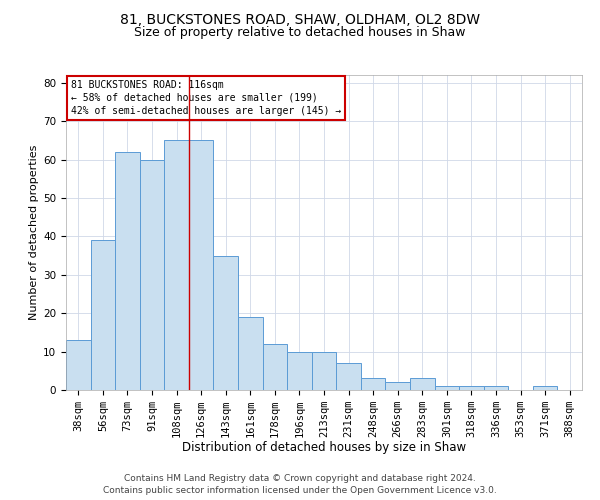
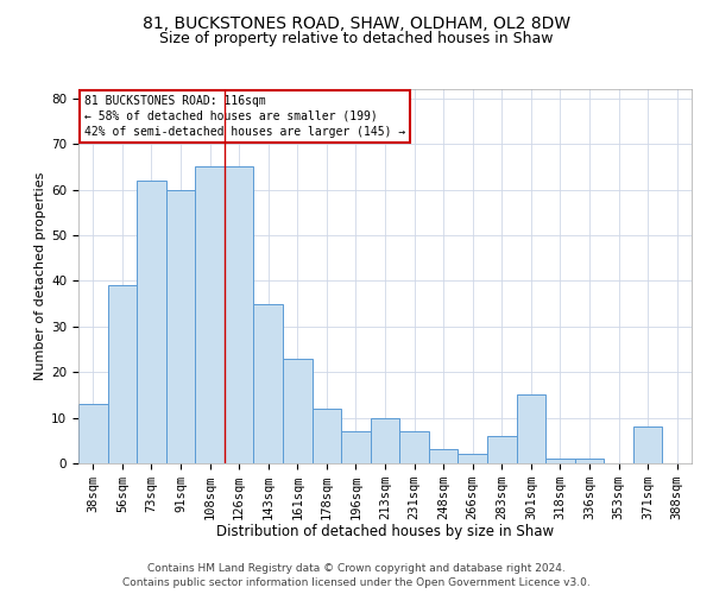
161sqm: 19 -> 23
196sqm: 10 -> 7
283sqm: 3 -> 6
301sqm: 1 -> 15
371sqm: 1 -> 8
